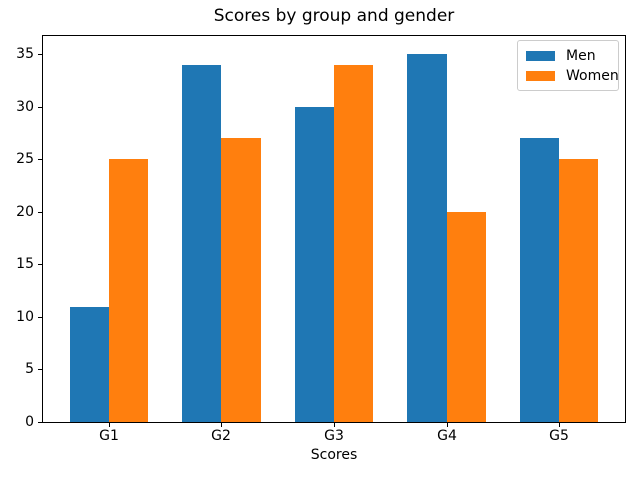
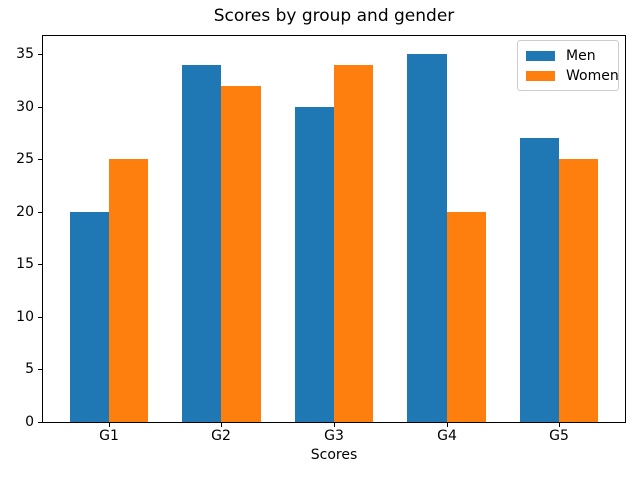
Men/G1: 11 -> 20
Women/G2: 27 -> 32
